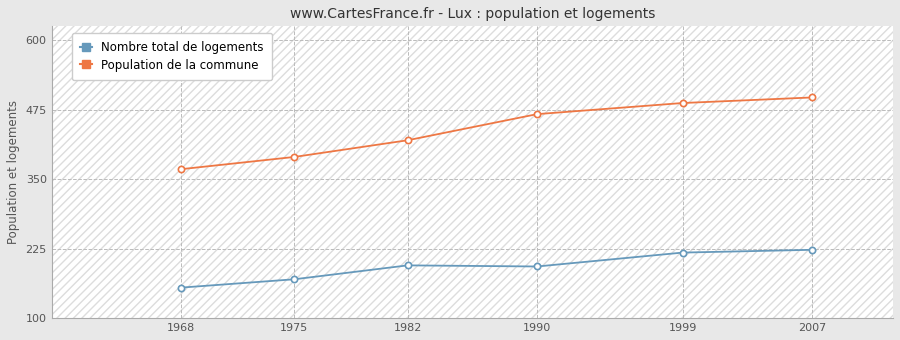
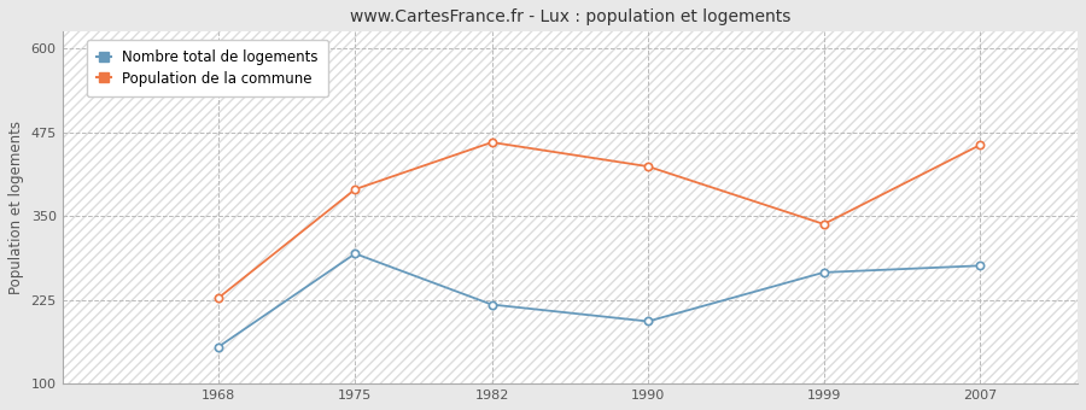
Population de la commune/1968: 368 -> 228
Nombre total de logements/1975: 170 -> 294
Nombre total de logements/1982: 195 -> 218
Population de la commune/1982: 420 -> 460
Population de la commune/1990: 467 -> 424
Nombre total de logements/1999: 218 -> 266
Population de la commune/1999: 487 -> 338
Nombre total de logements/2007: 223 -> 276
Population de la commune/2007: 497 -> 456
